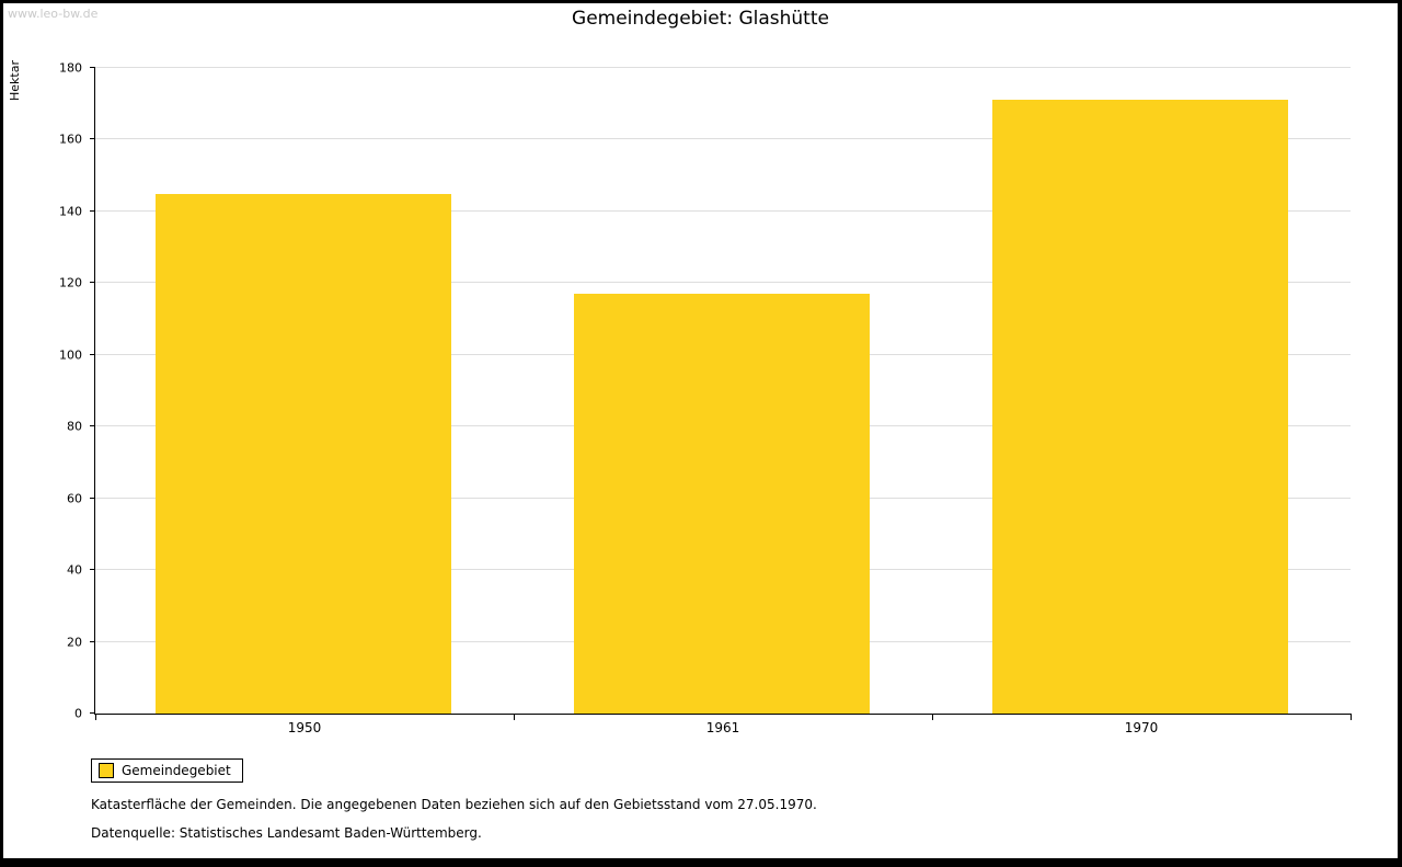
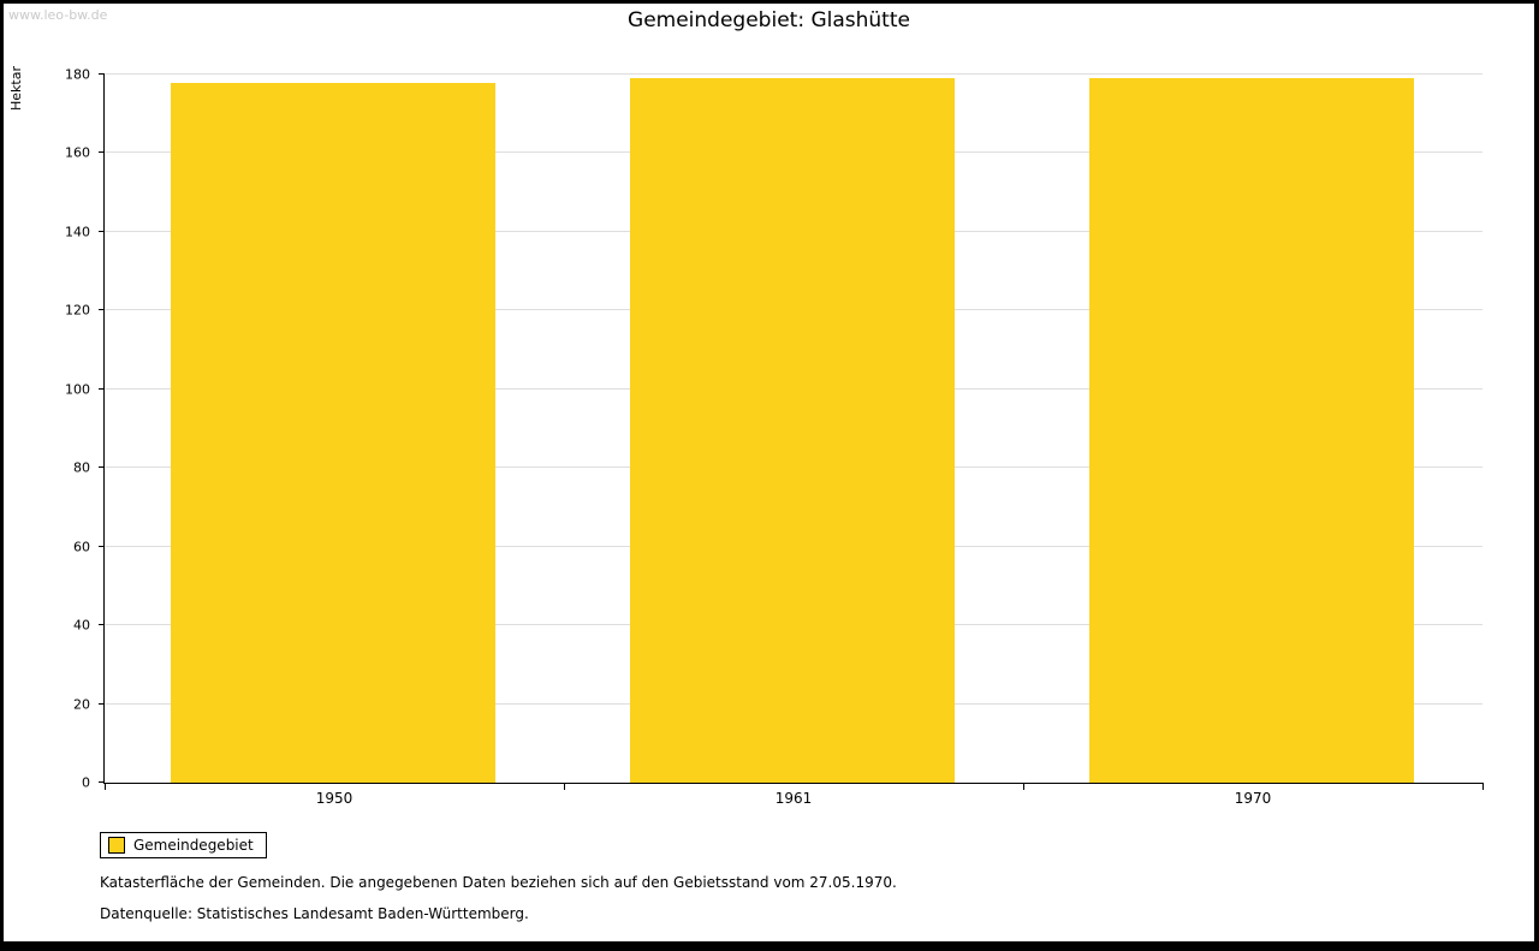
1950: 145 -> 178
1961: 117 -> 179
1970: 171 -> 179
